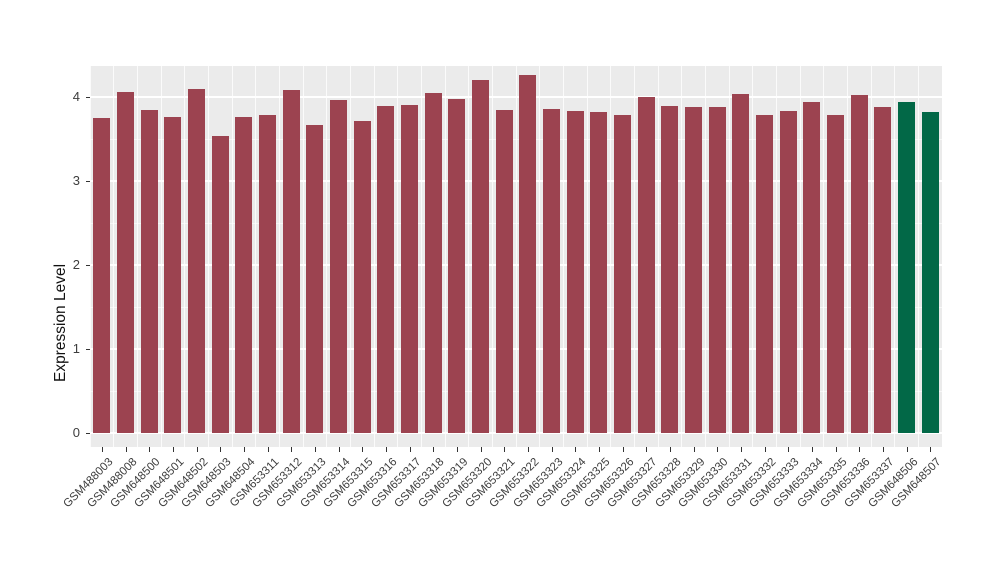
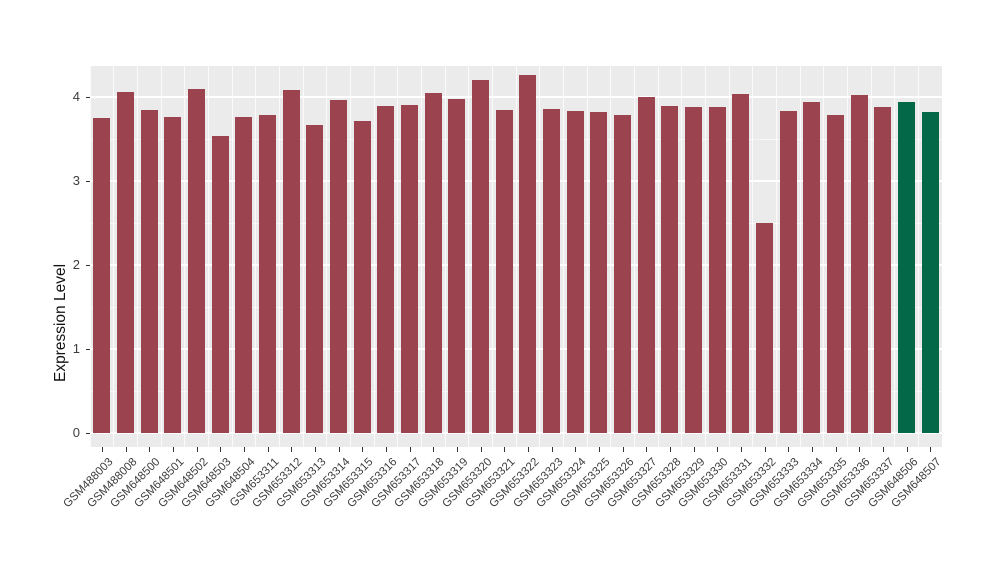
GSM653332: 3.8 -> 2.5
